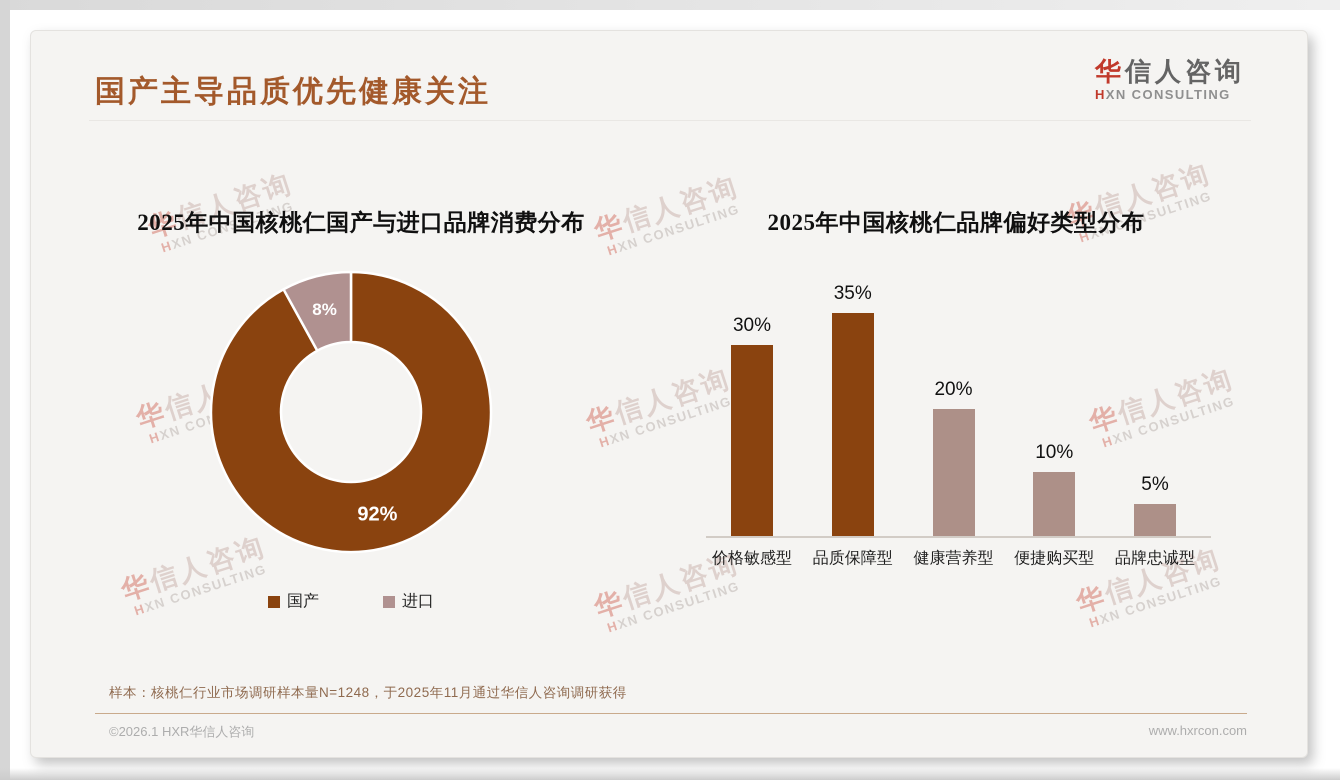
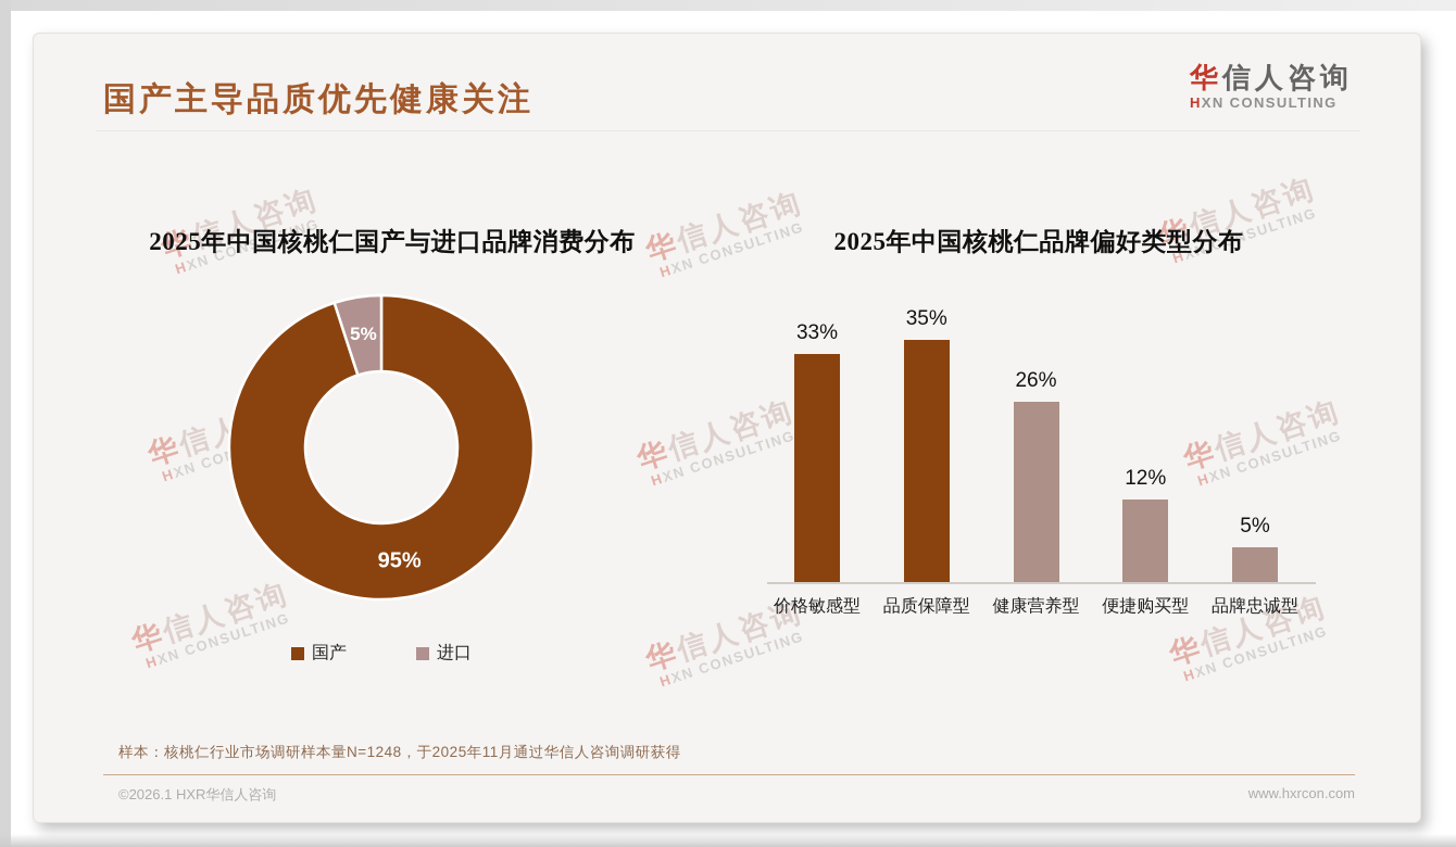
2025年中国核桃仁国产与进口品牌消费分布/国产: 92% -> 95%
2025年中国核桃仁国产与进口品牌消费分布/进口: 8% -> 5%
2025年中国核桃仁品牌偏好类型分布/价格敏感型: 30% -> 33%
2025年中国核桃仁品牌偏好类型分布/健康营养型: 20% -> 26%
2025年中国核桃仁品牌偏好类型分布/便捷购买型: 10% -> 12%
